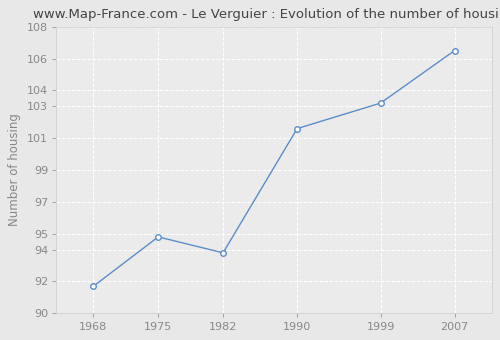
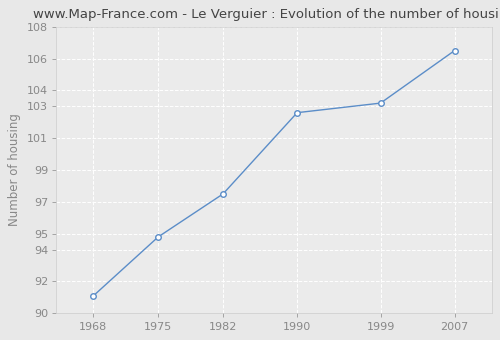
1968: 91.7 -> 91.1
1982: 93.8 -> 97.5
1990: 101.6 -> 102.6
